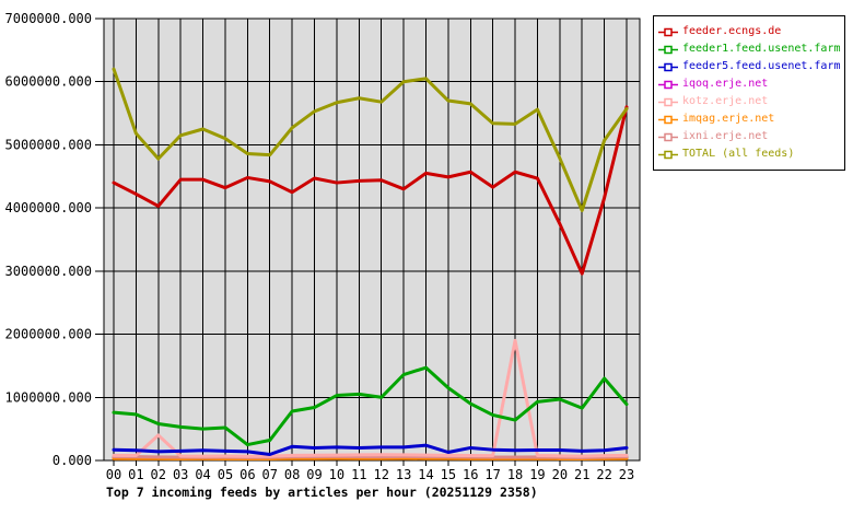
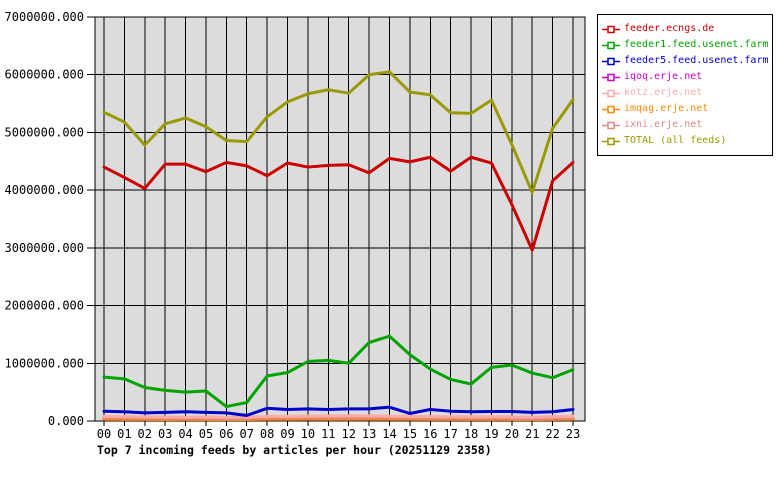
TOTAL (all feeds)/00: 6200000 -> 5400000
kotz.erje.net/02: 400000 -> 100000
kotz.erje.net/18: 1900000 -> 100000
feeder1.feed.usenet.farm/22: 1300000 -> 800000
feeder.ecngs.de/23: 5600000 -> 4500000
